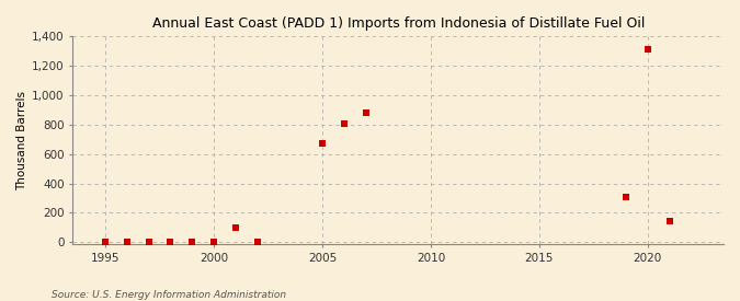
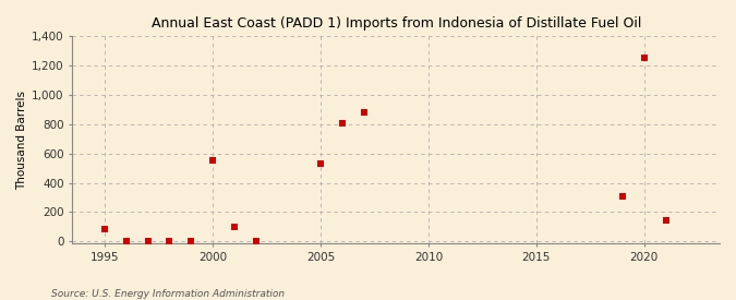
1995: 0 -> 80
2000: 0 -> 550
2005: 670 -> 530
2020: 1,310 -> 1,250
